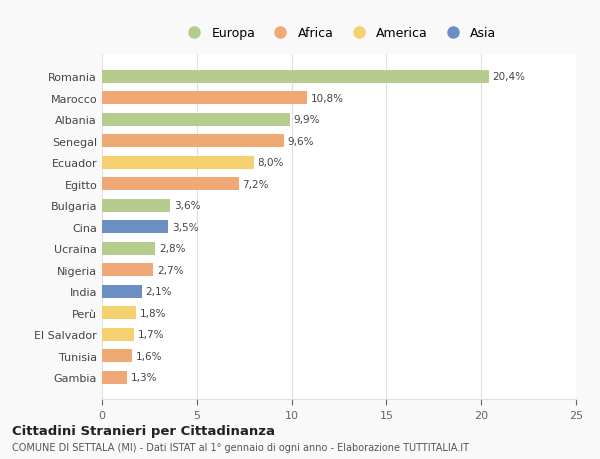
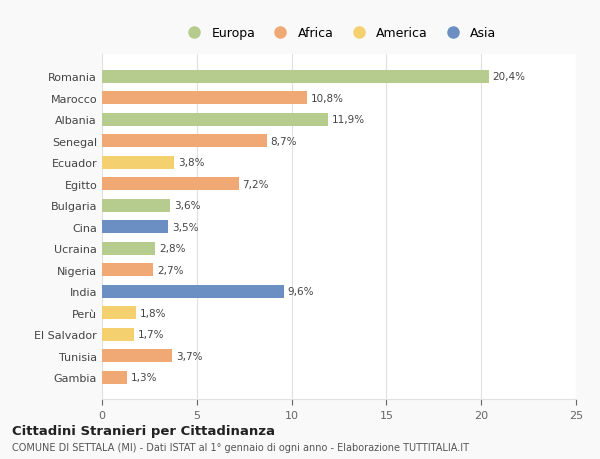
Albania: 9,9% -> 11,9%
Senegal: 9,6% -> 8,7%
Ecuador: 8,0% -> 3,8%
India: 2,1% -> 9,6%
Tunisia: 1,6% -> 3,7%
